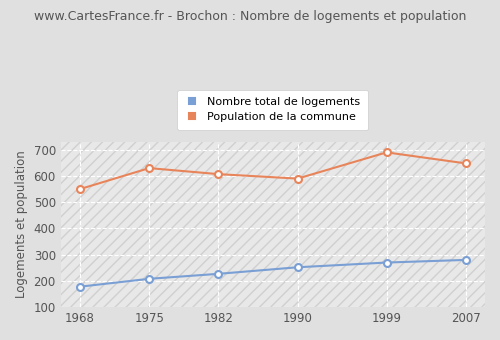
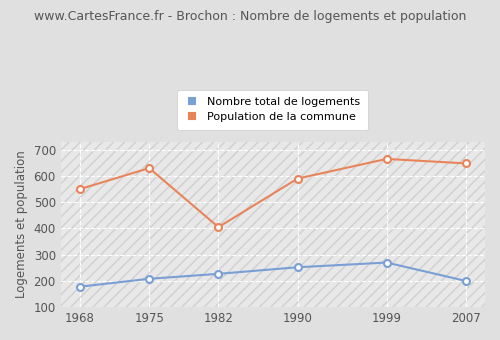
Population de la commune/1982: 607 -> 405
Population de la commune/1999: 690 -> 665
Nombre total de logements/2007: 280 -> 200
